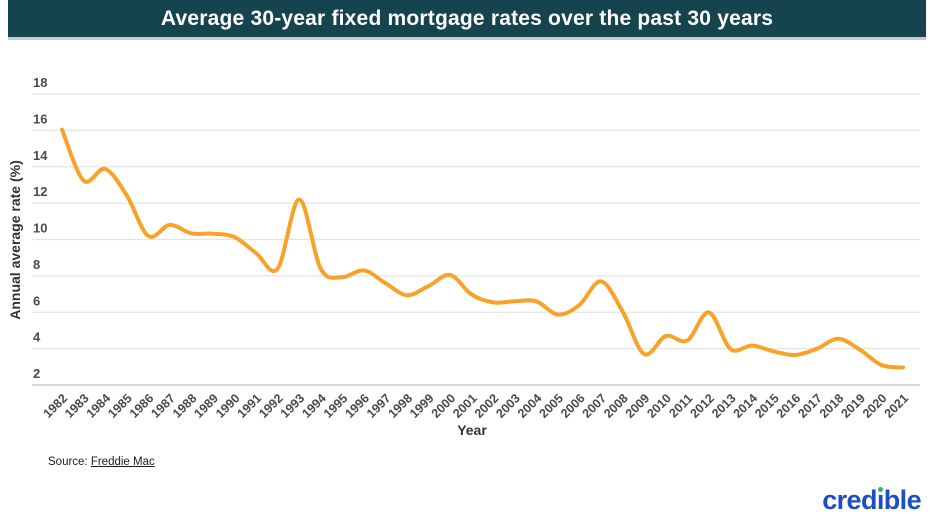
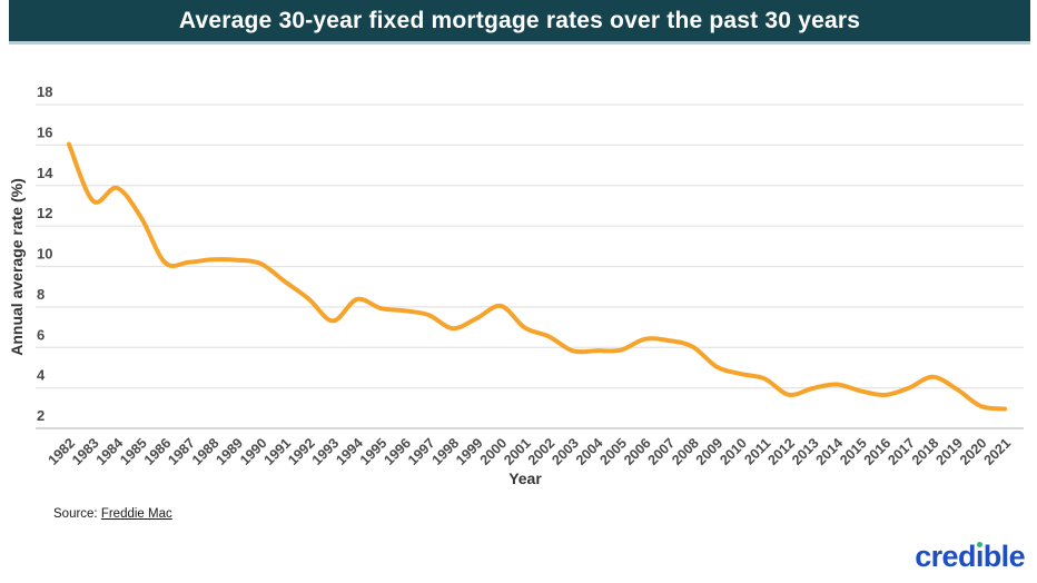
1987: 10.8 -> 10.2
1993: 12.2 -> 7.3
1996: 8.3 -> 7.8
2003: 6.6 -> 5.8
2004: 6.6 -> 5.8
2007: 7.7 -> 6.3
2009: 3.7 -> 5.0
2012: 6.0 -> 3.7
